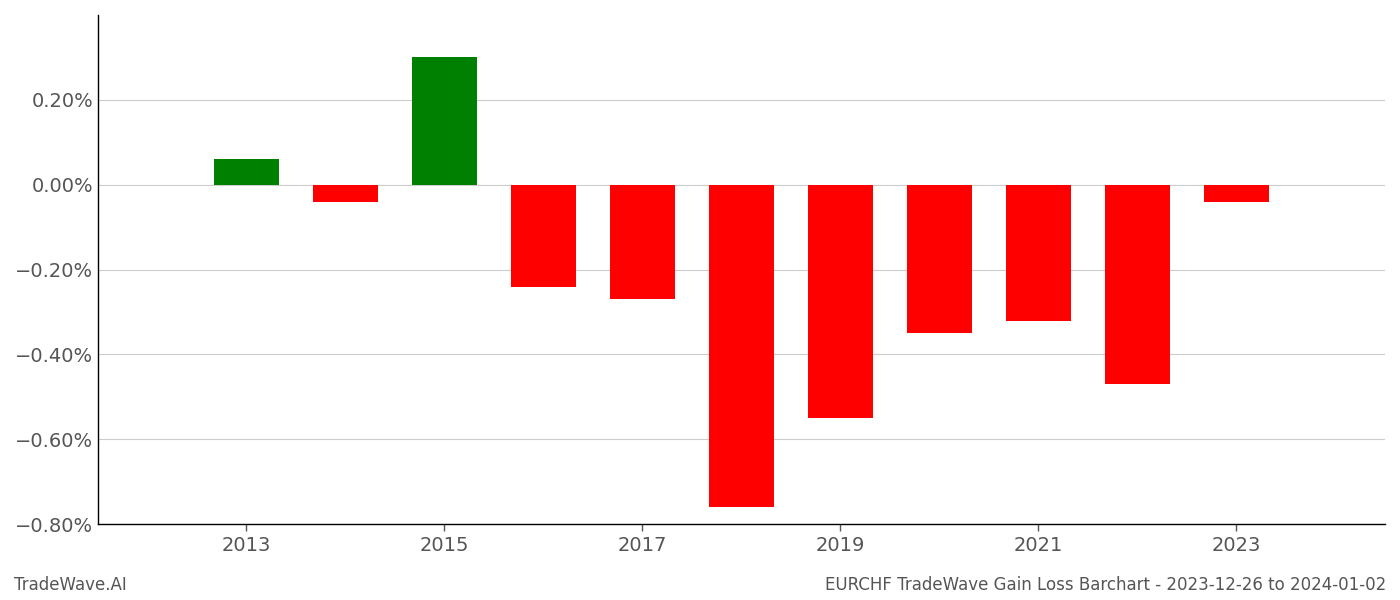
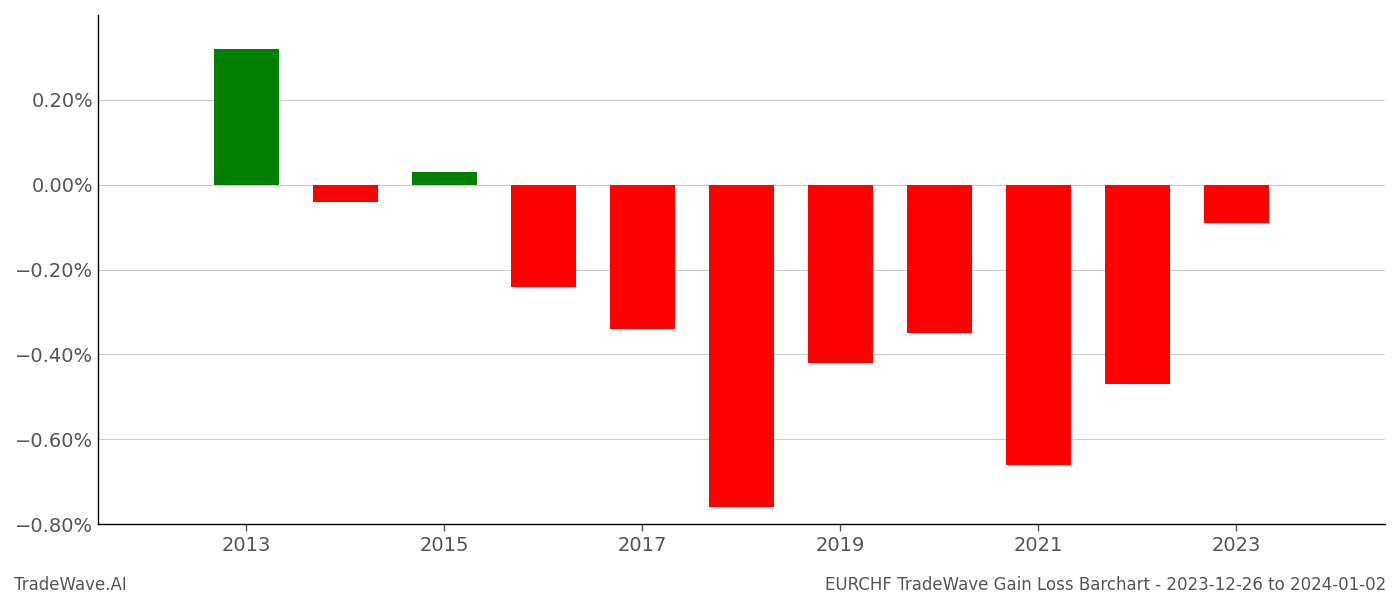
2013: 0.06% -> 0.32%
2015: 0.30% -> 0.03%
2017: -0.27% -> -0.34%
2019: -0.55% -> -0.42%
2021: -0.32% -> -0.66%
2023: -0.04% -> -0.09%
